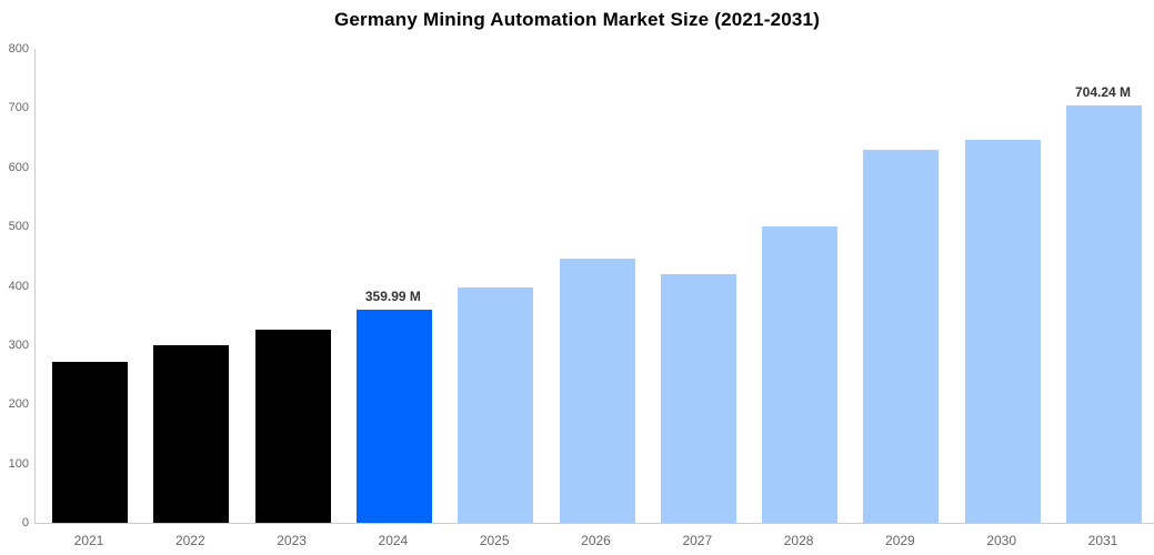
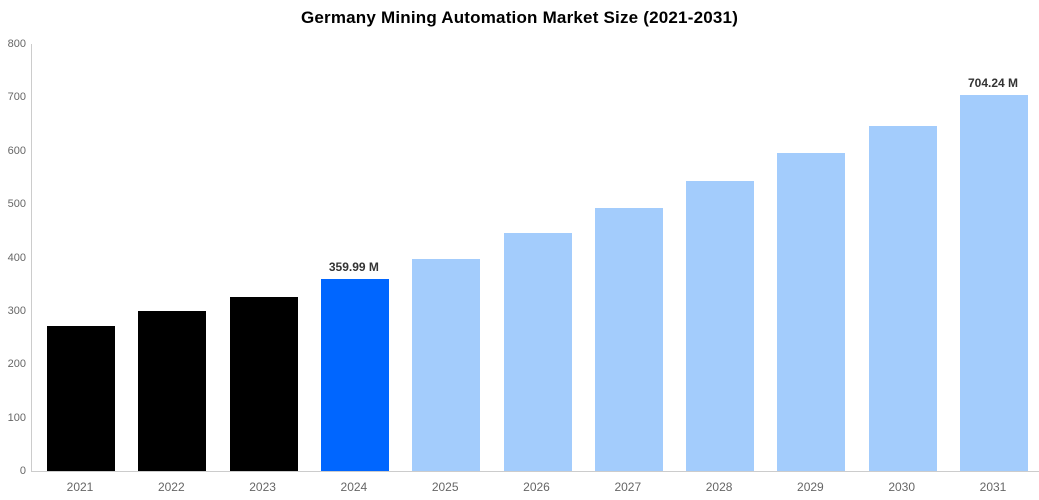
2027: 420 -> 490
2028: 500 -> 540
2029: 630 -> 600
